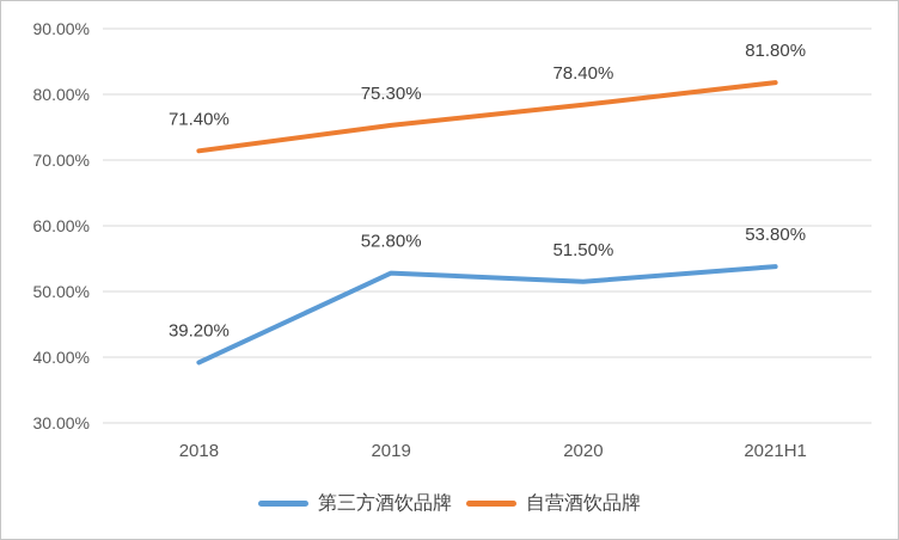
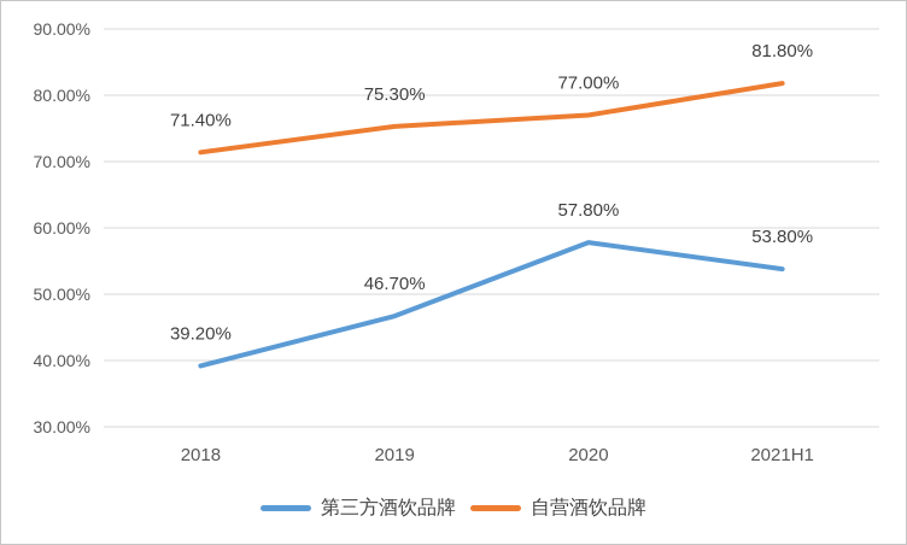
第三方酒饮品牌/2019: 52.80% -> 46.70%
第三方酒饮品牌/2020: 51.50% -> 57.80%
自营酒饮品牌/2020: 78.40% -> 77.00%
